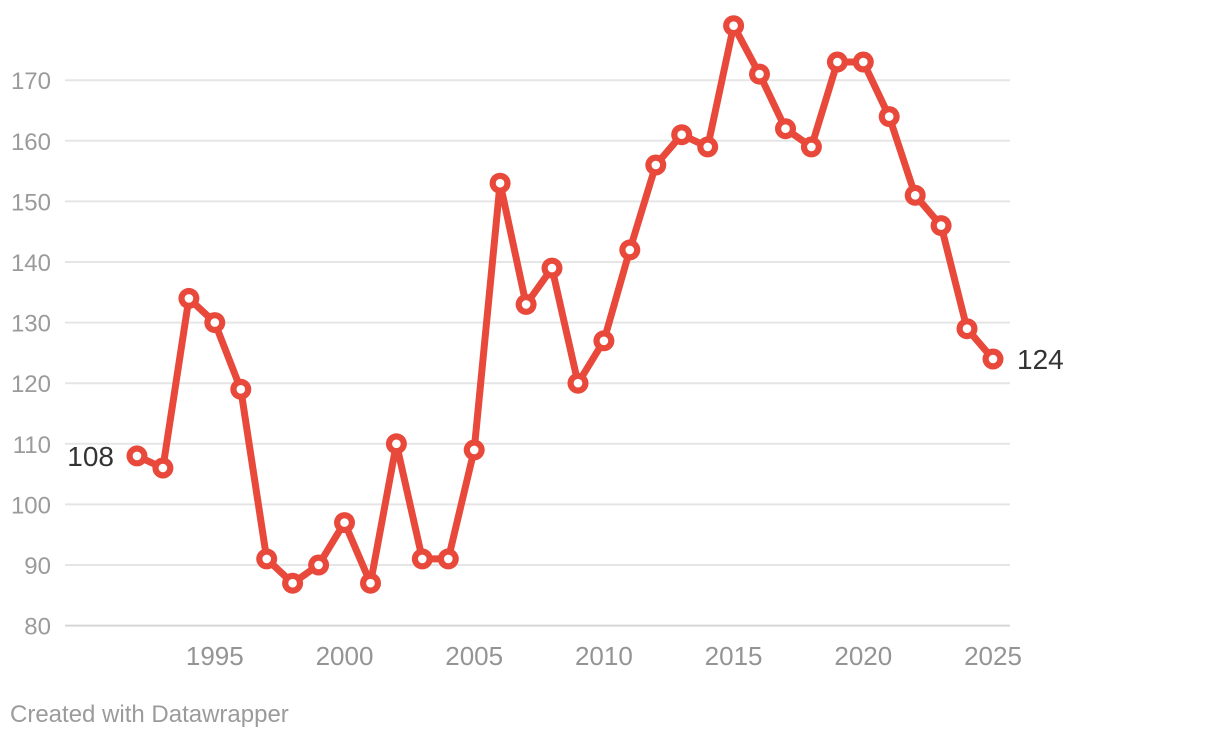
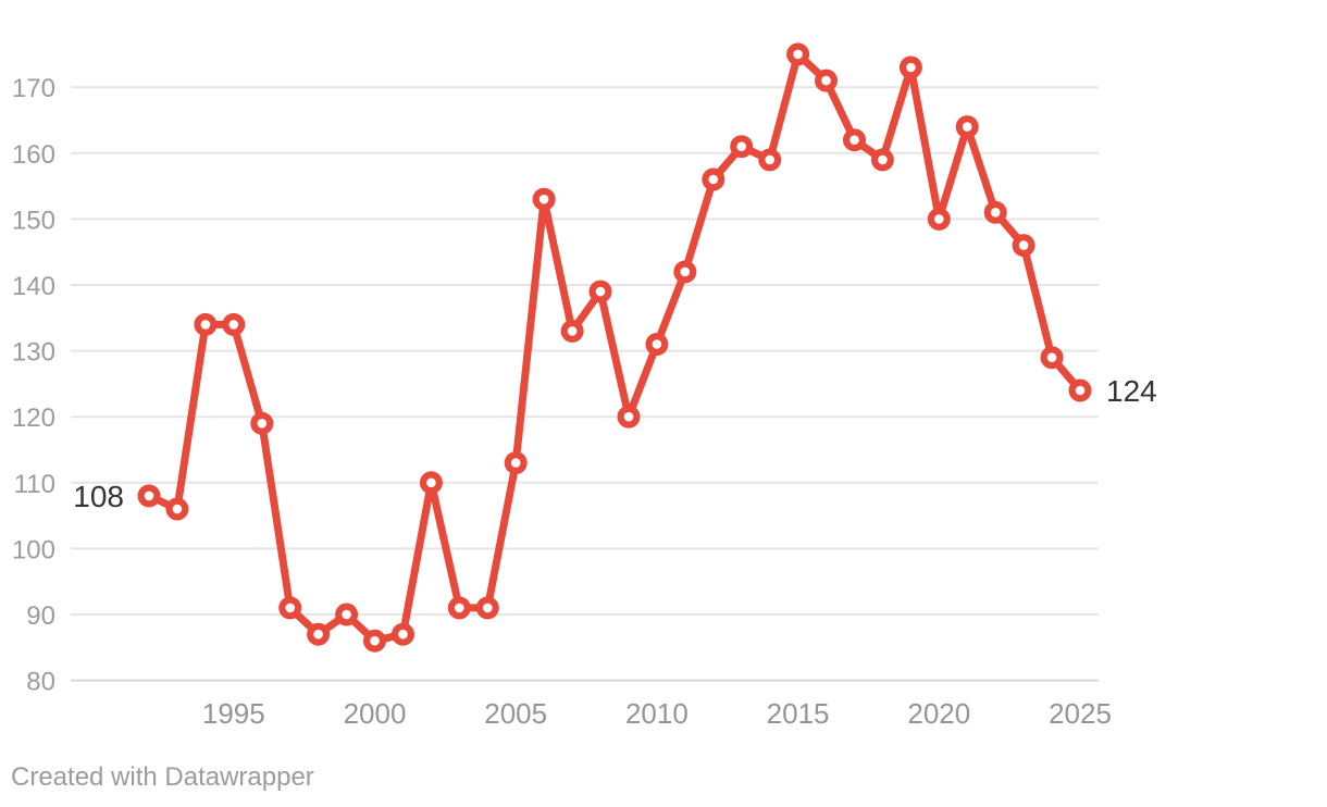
1995: 130 -> 134
2000: 97 -> 86
2005: 109 -> 113
2010: 127 -> 131
2015: 179 -> 175
2020: 173 -> 150
